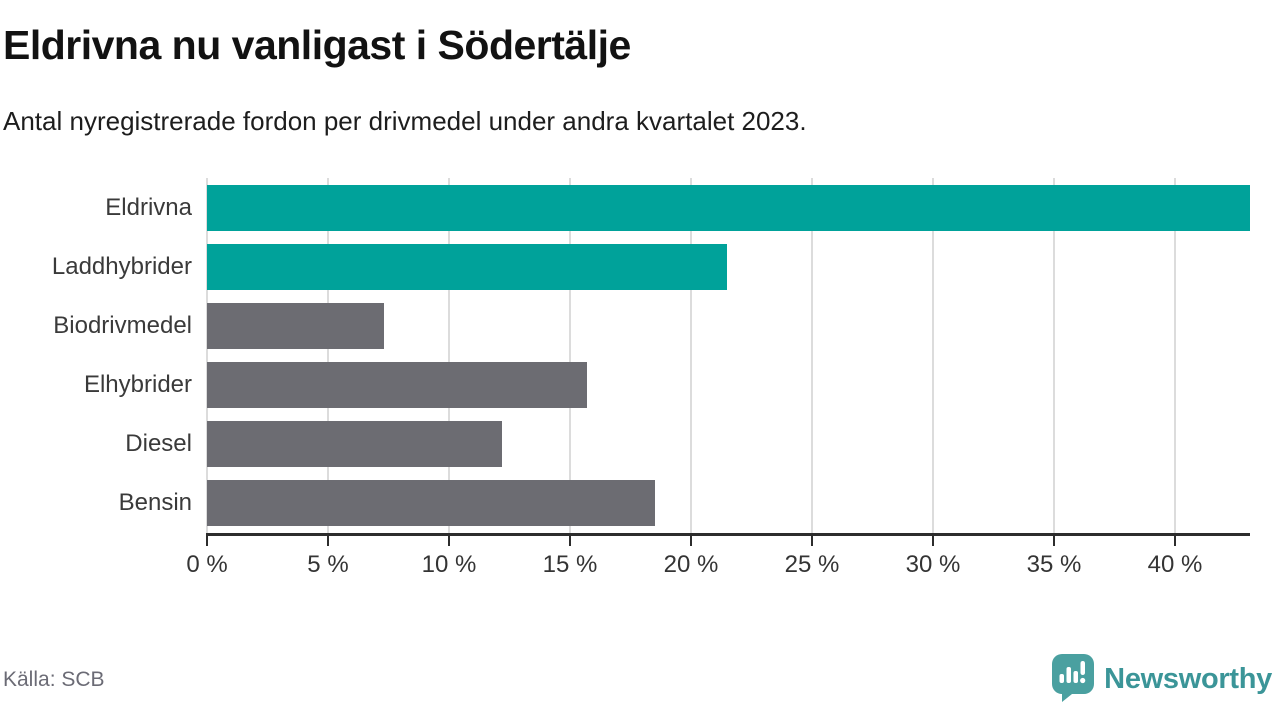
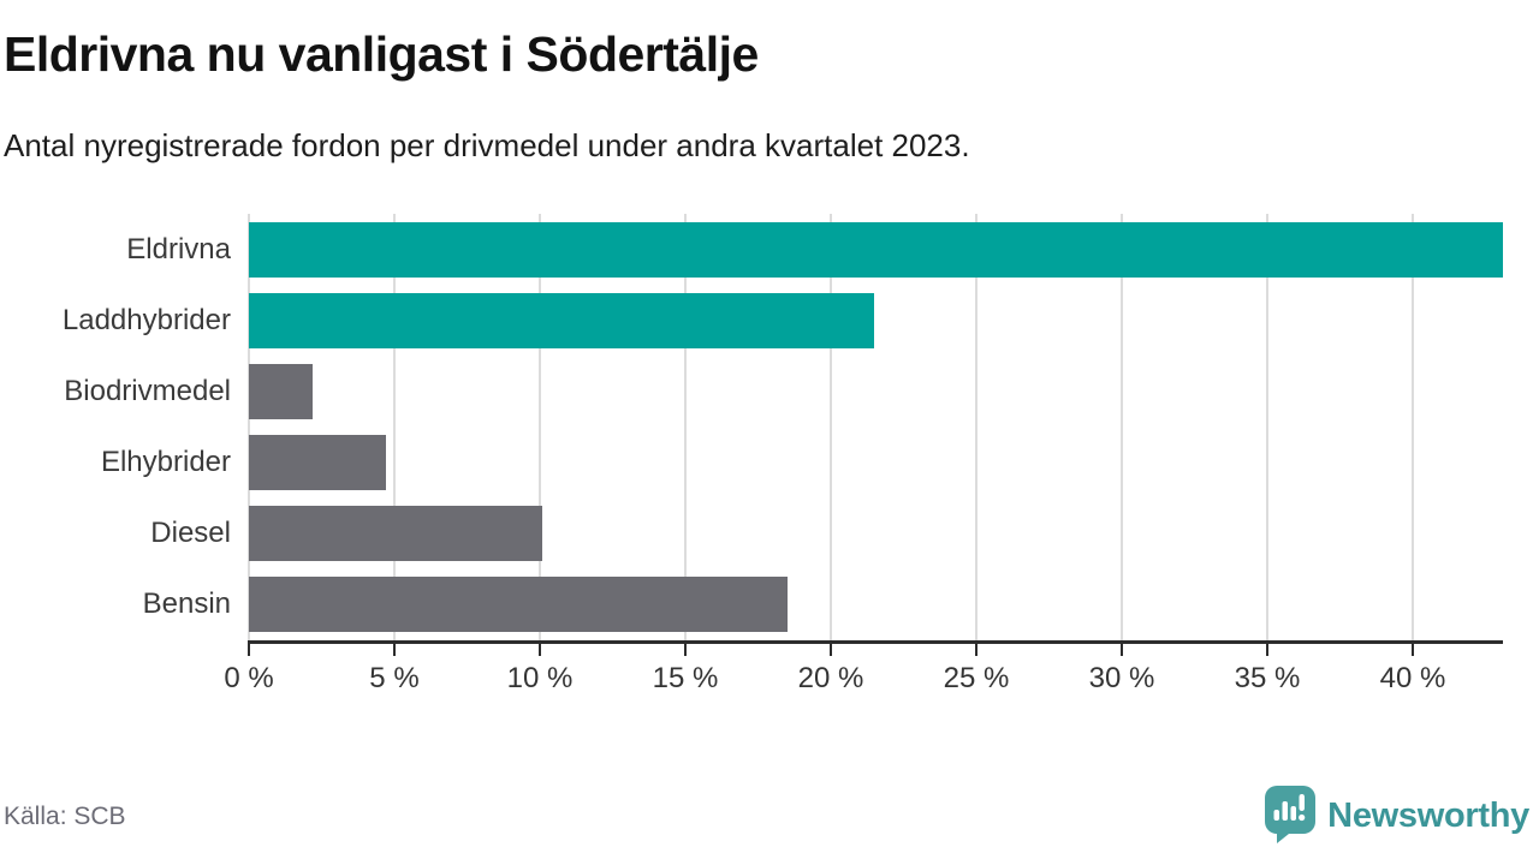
Biodrivmedel: 7.3% -> 2.2%
Elhybrider: 15.7% -> 4.7%
Diesel: 12.2% -> 10.1%
